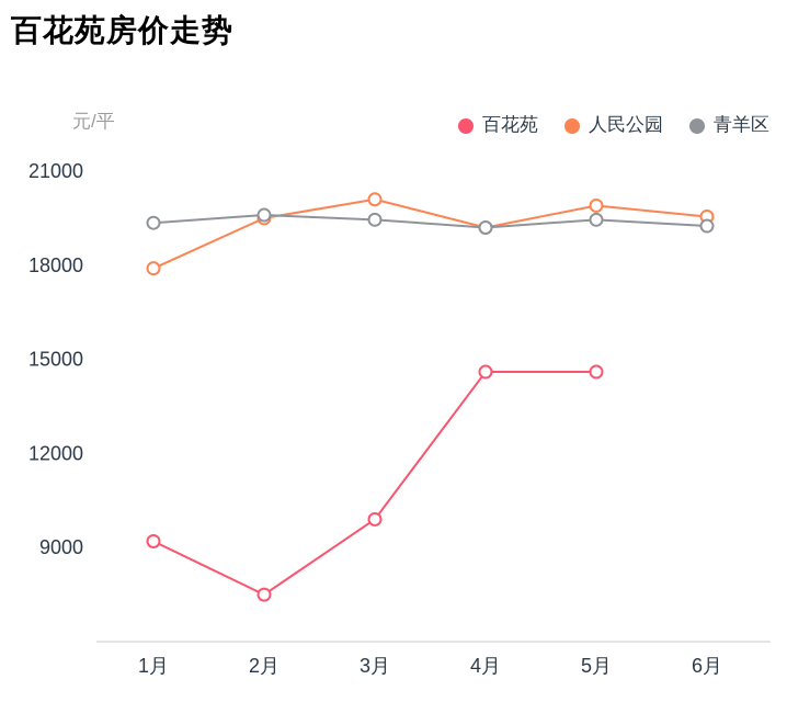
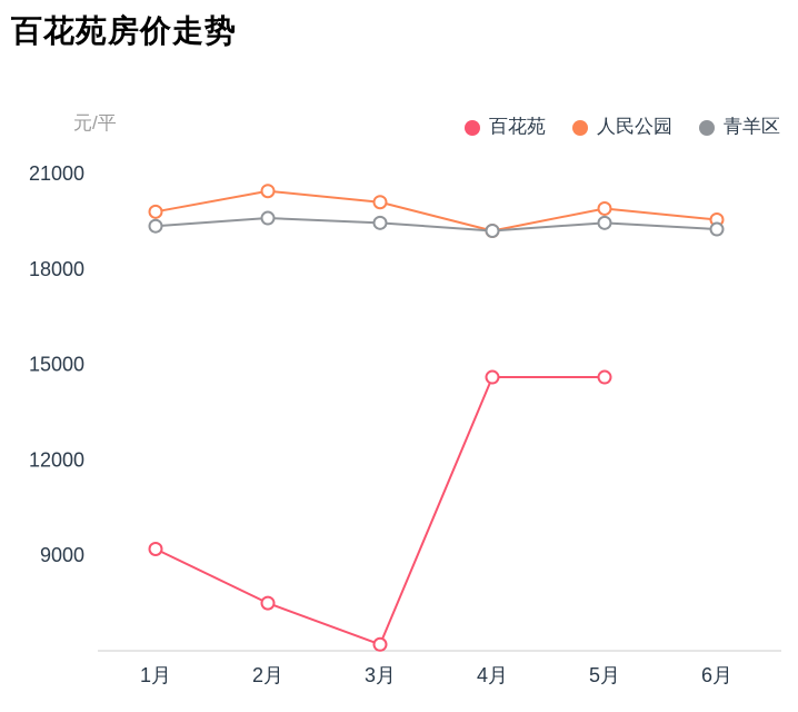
人民公园/1月: 17900 -> 19800
人民公园/2月: 19500 -> 20400
百花苑/3月: 9900 -> 6200
